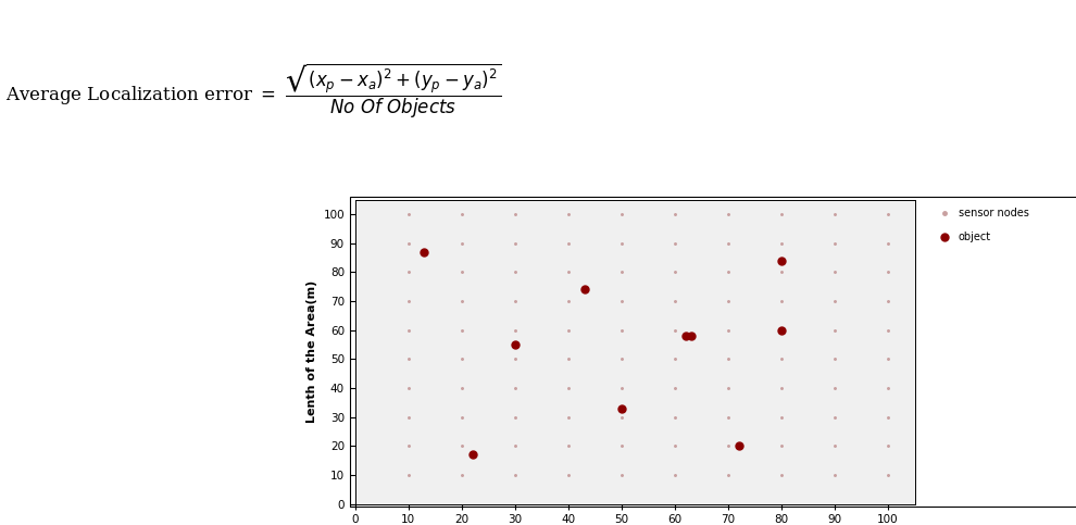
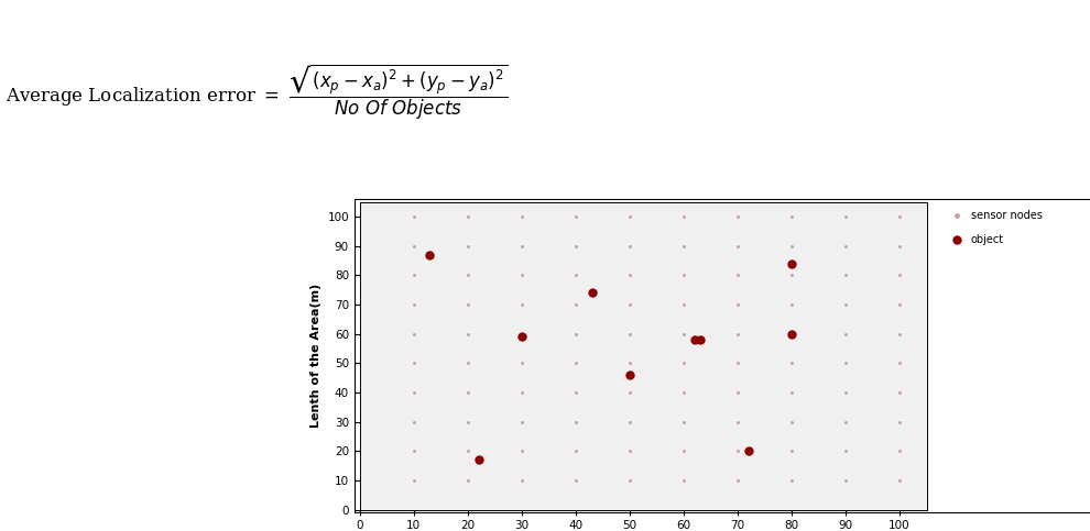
object/30: 55 -> 59
object/50: 33 -> 46
